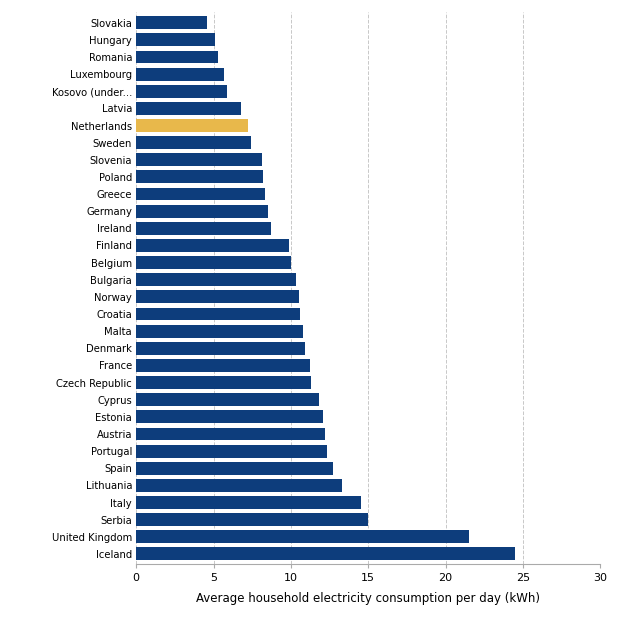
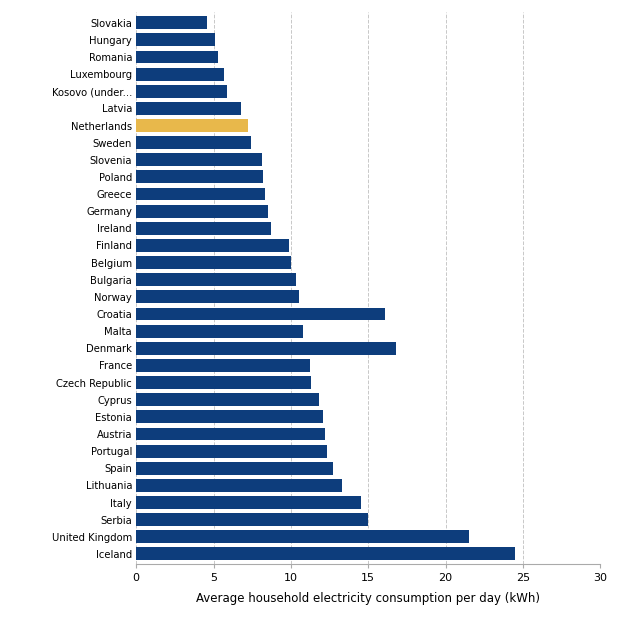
Croatia: 10.6 -> 16.1
Denmark: 10.9 -> 16.8
